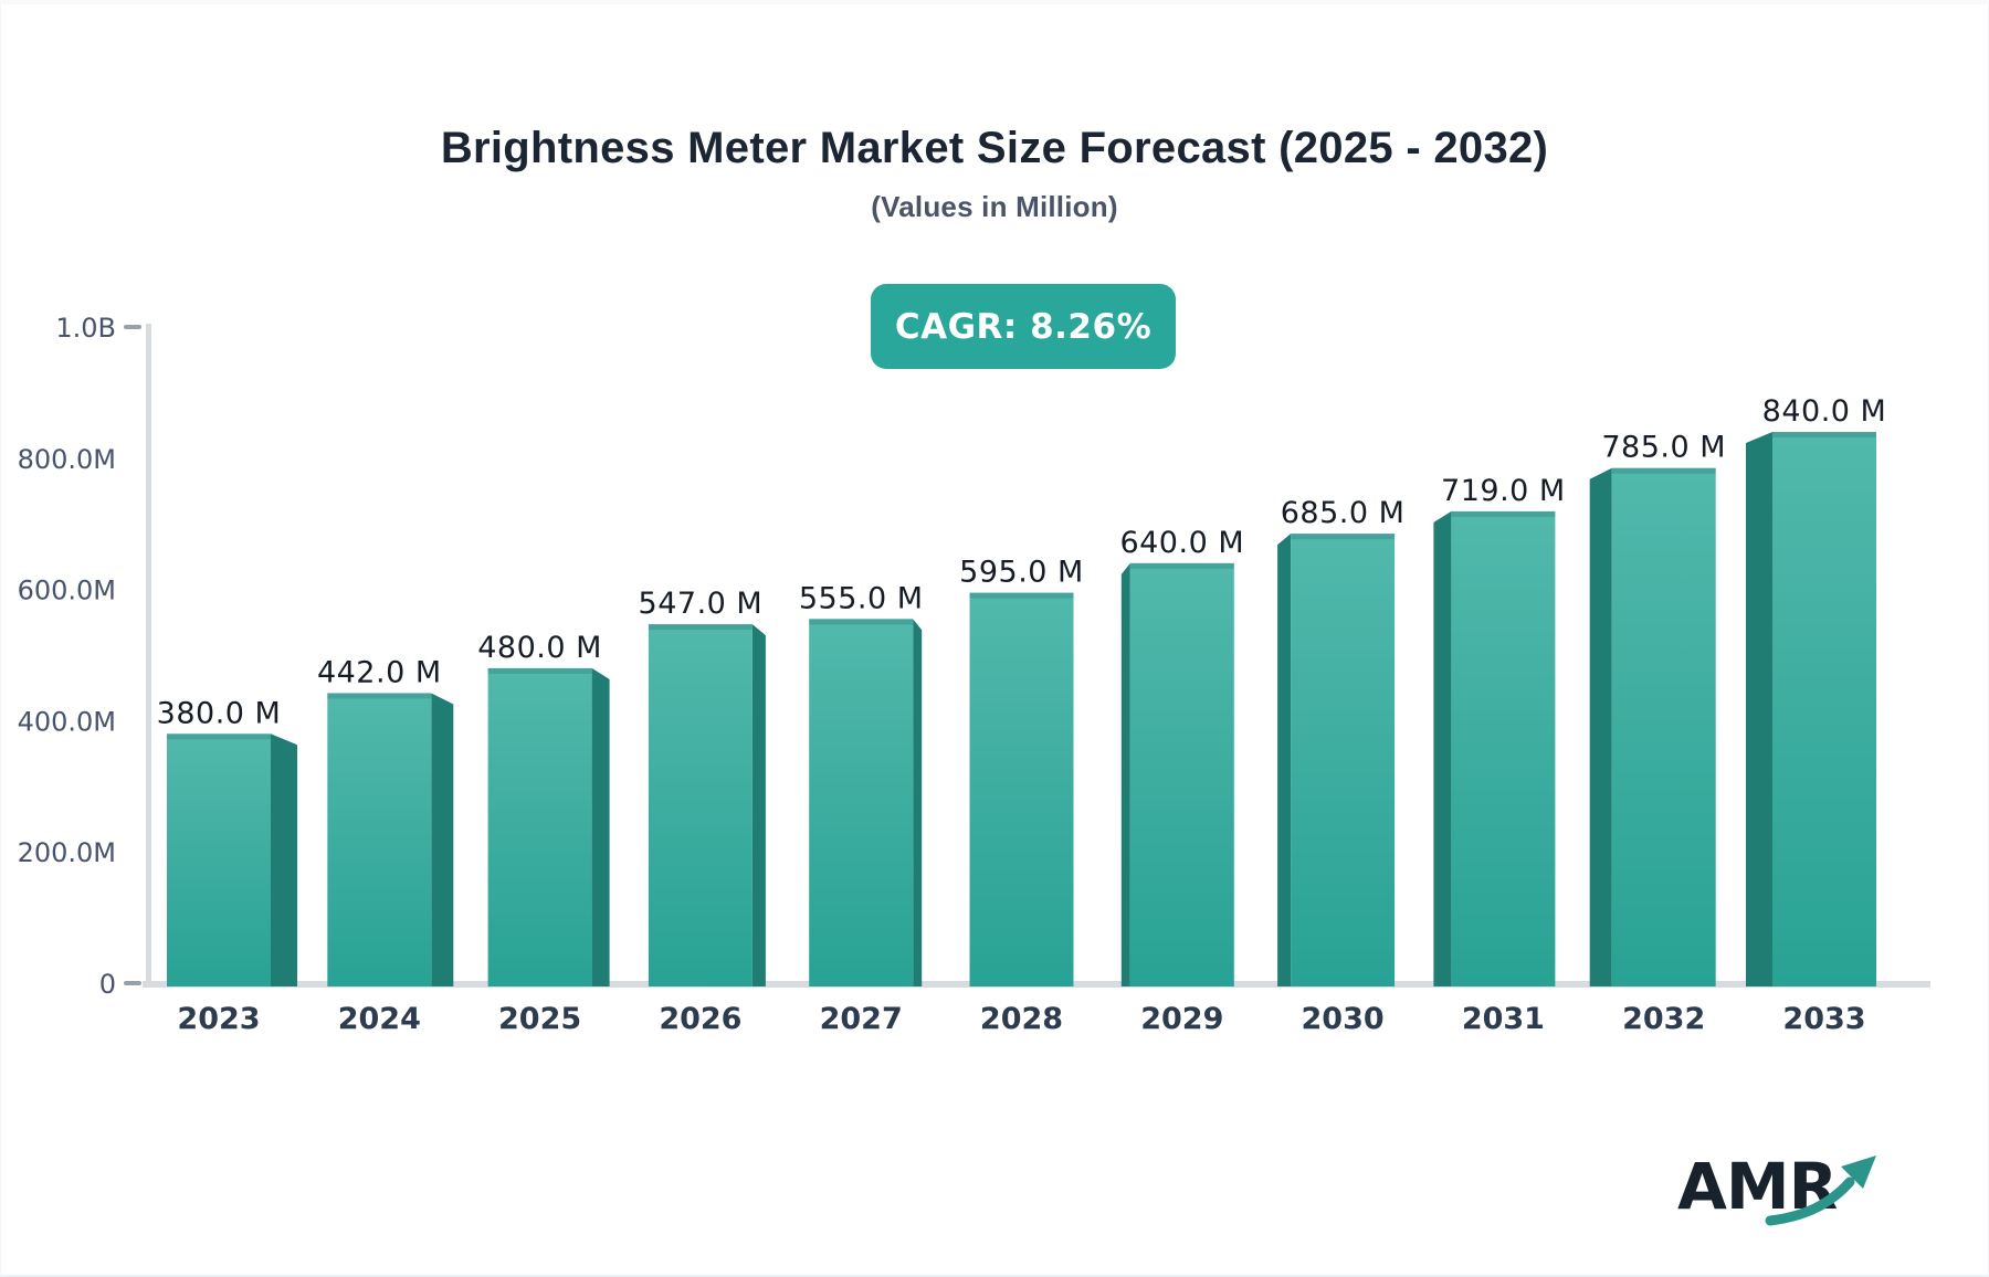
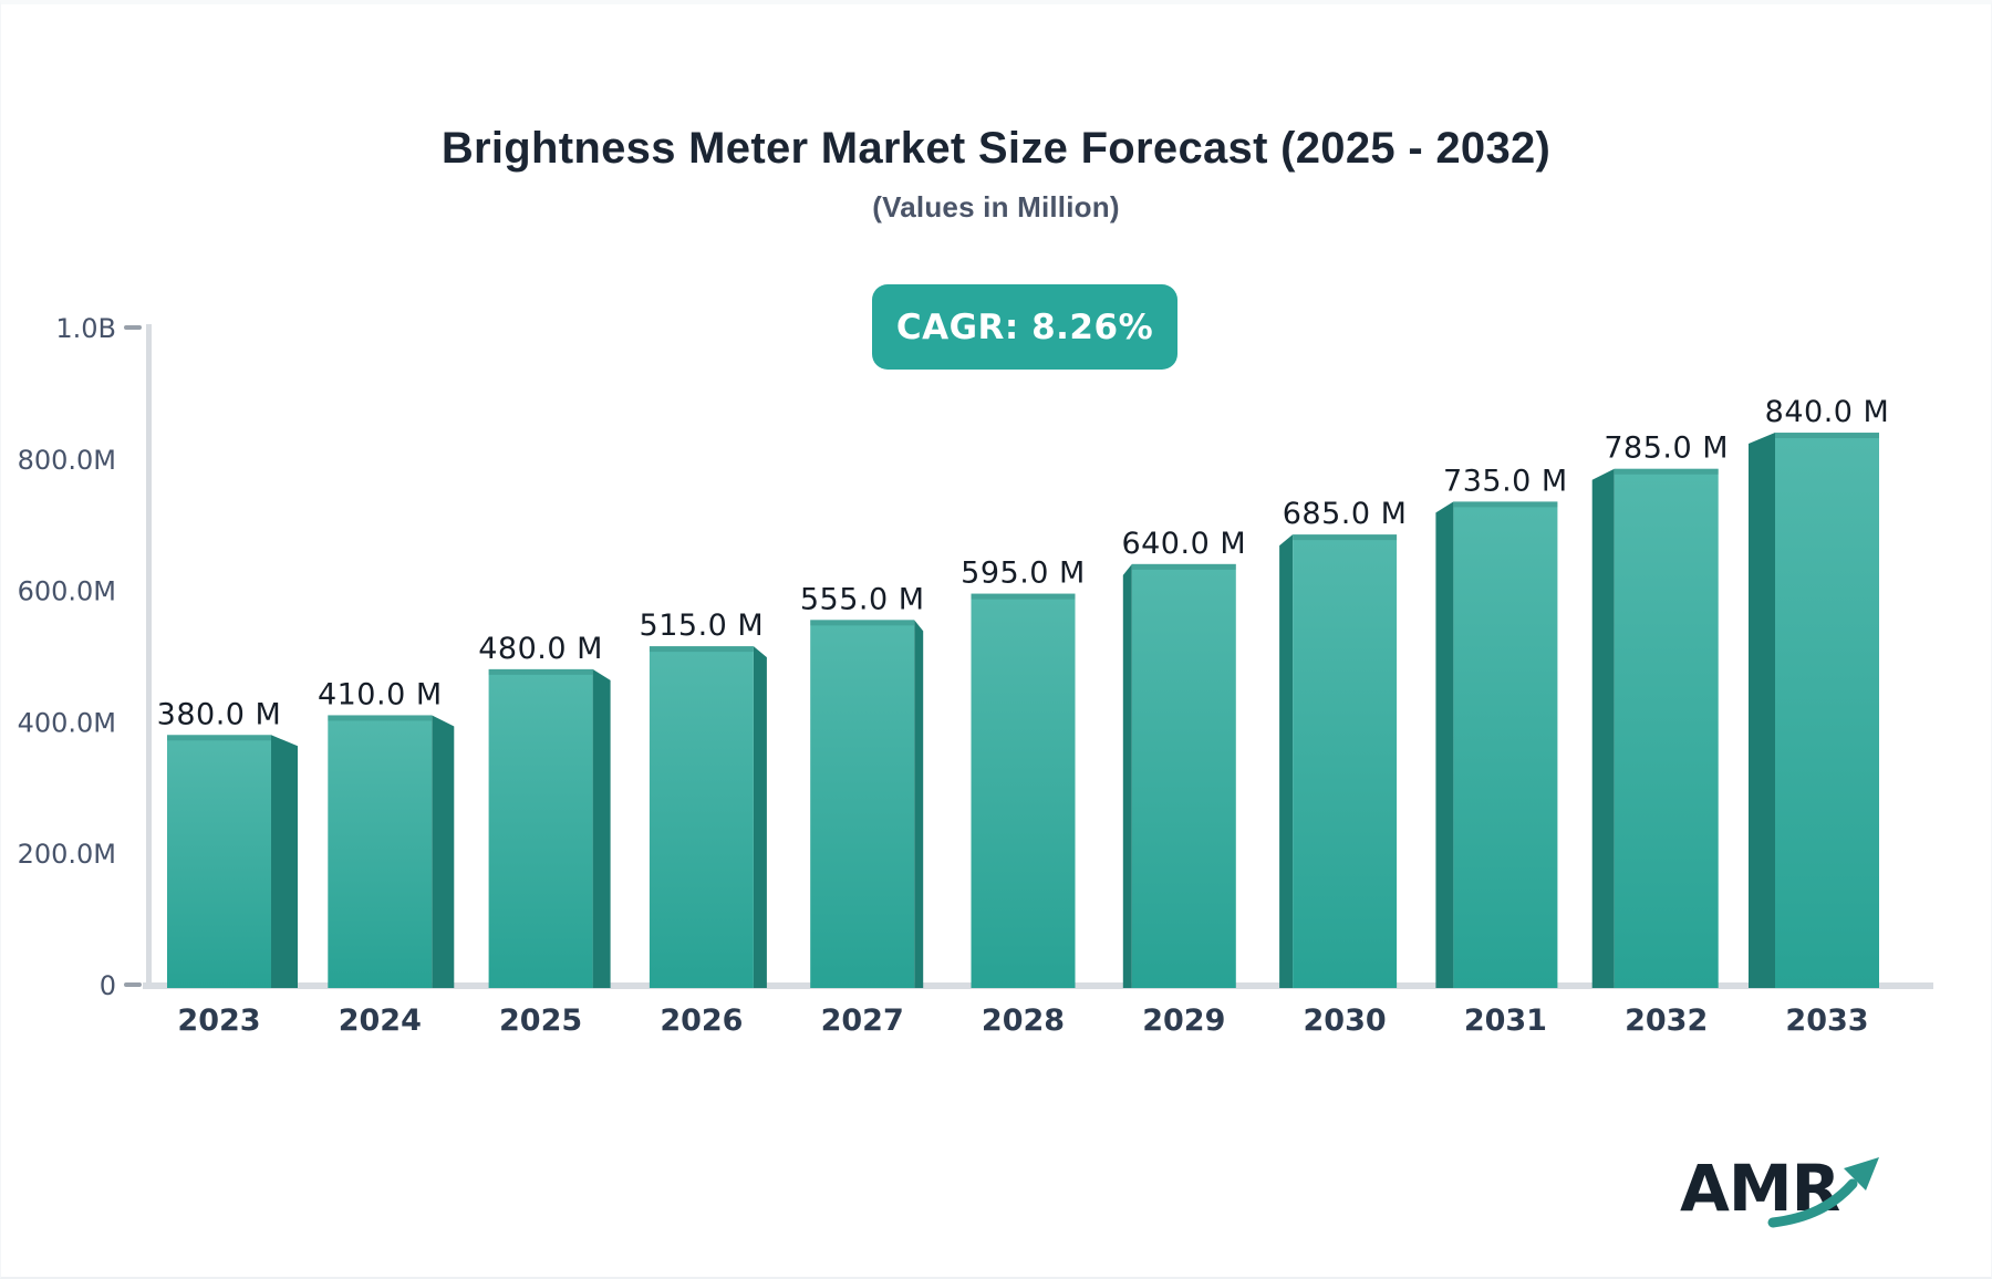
2024: 442.0 -> 410.0
2026: 547.0 -> 515.0
2031: 719.0 -> 735.0
